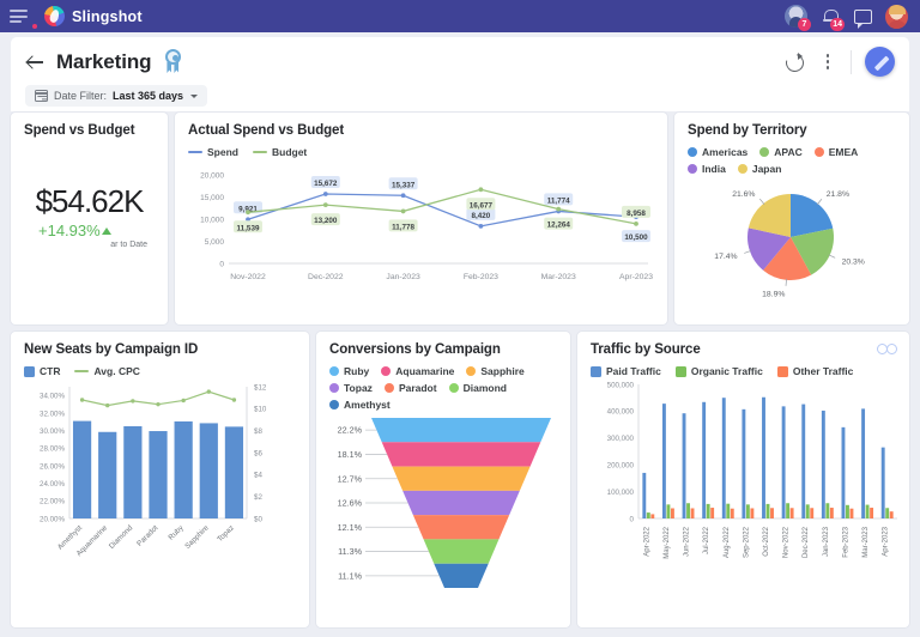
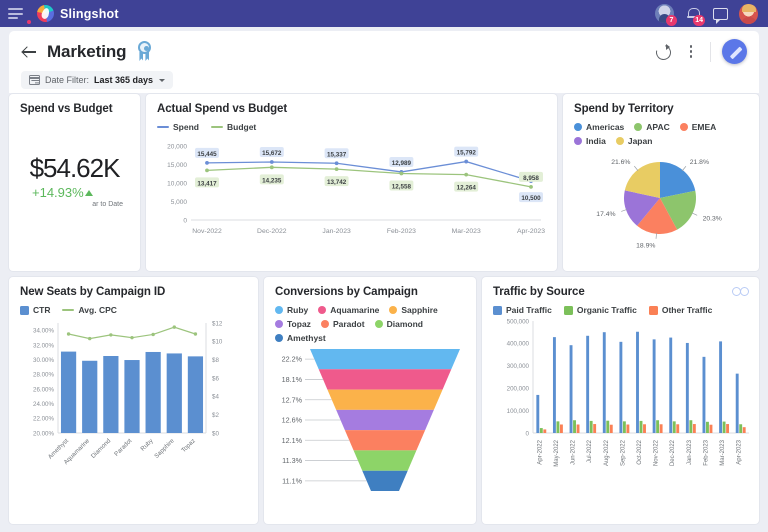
Actual Spend vs Budget/Spend/Nov-2022: 9,921 -> 15,445
Actual Spend vs Budget/Budget/Nov-2022: 11,539 -> 13,417
Actual Spend vs Budget/Budget/Dec-2022: 13,200 -> 14,235
Actual Spend vs Budget/Budget/Jan-2023: 11,778 -> 13,742
Actual Spend vs Budget/Spend/Feb-2023: 8,420 -> 12,989
Actual Spend vs Budget/Budget/Feb-2023: 16,677 -> 12,558
Actual Spend vs Budget/Spend/Mar-2023: 11,774 -> 15,792
